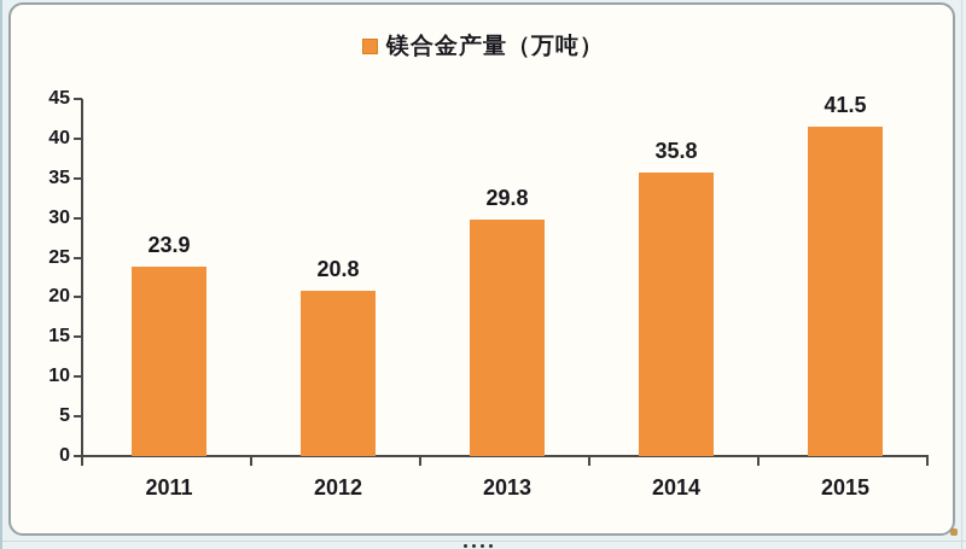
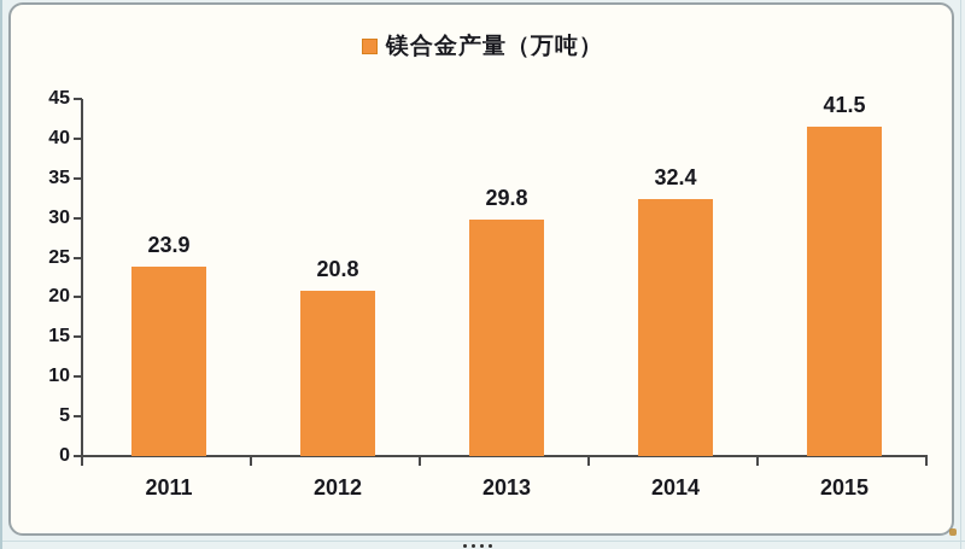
2014: 35.8 -> 32.4
